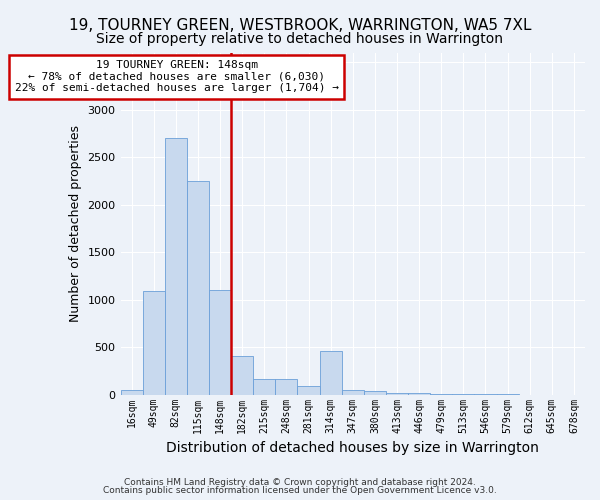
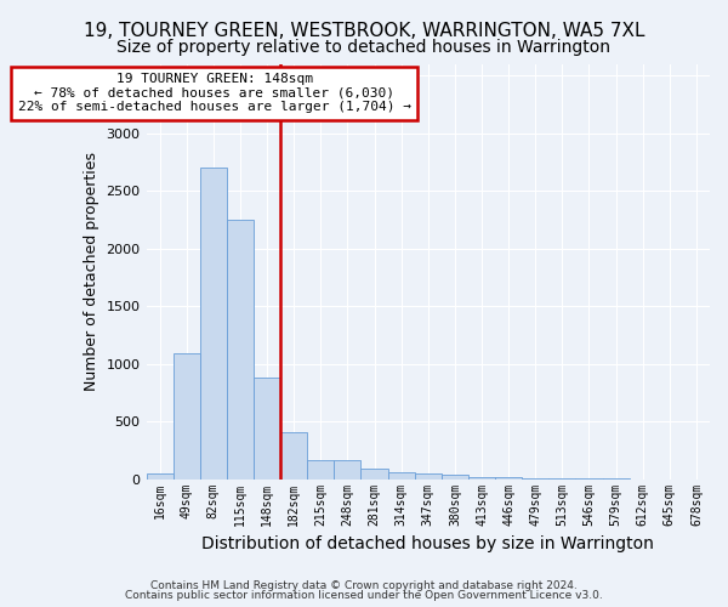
148sqm: 1100 -> 880
314sqm: 460 -> 60
